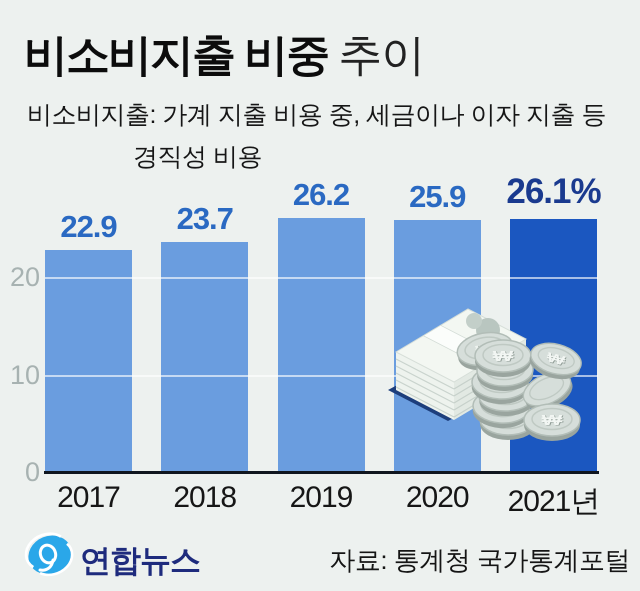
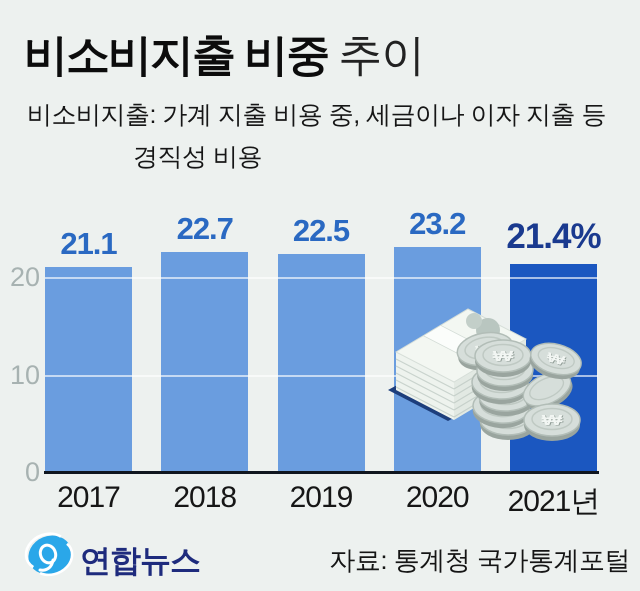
2017: 22.9 -> 21.1
2018: 23.7 -> 22.7
2019: 26.2 -> 22.5
2020: 25.9 -> 23.2
2021년: 26.1% -> 21.4%
